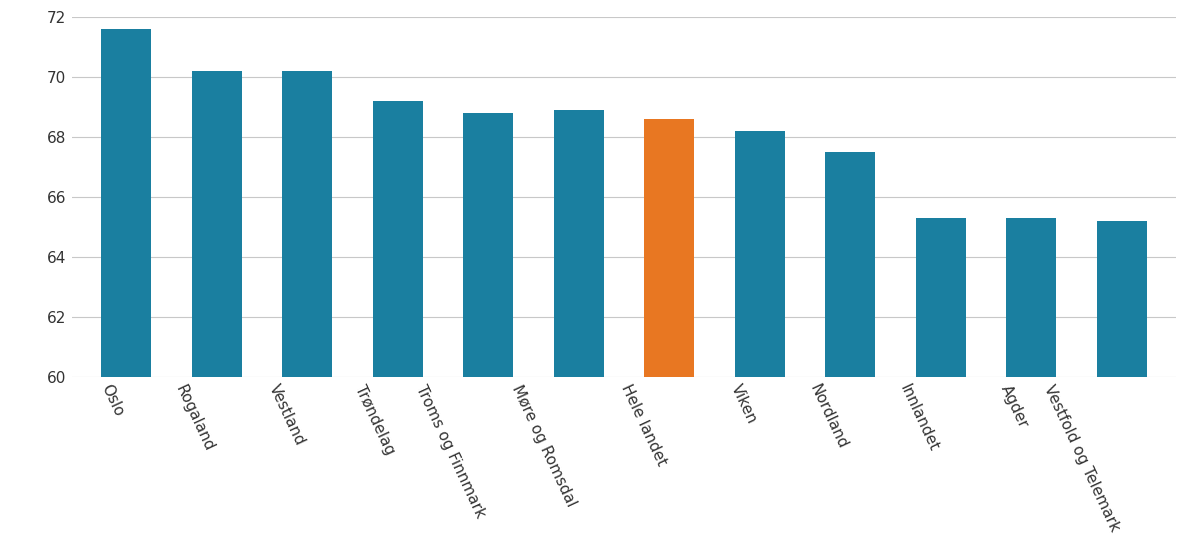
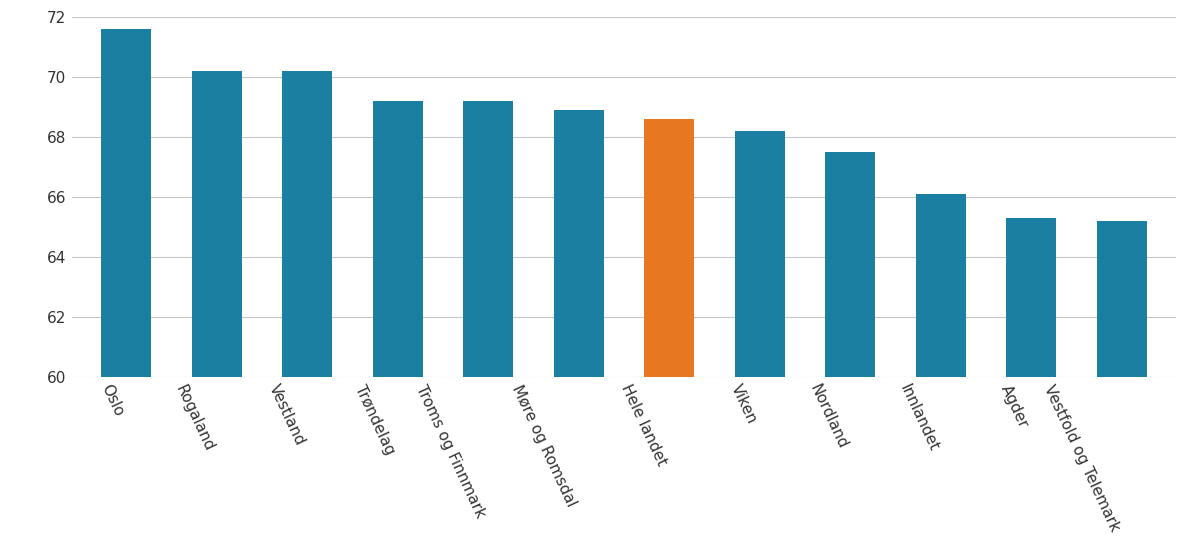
Troms og Finnmark: 68.8 -> 69.2
Innlandet: 65.3 -> 66.1
